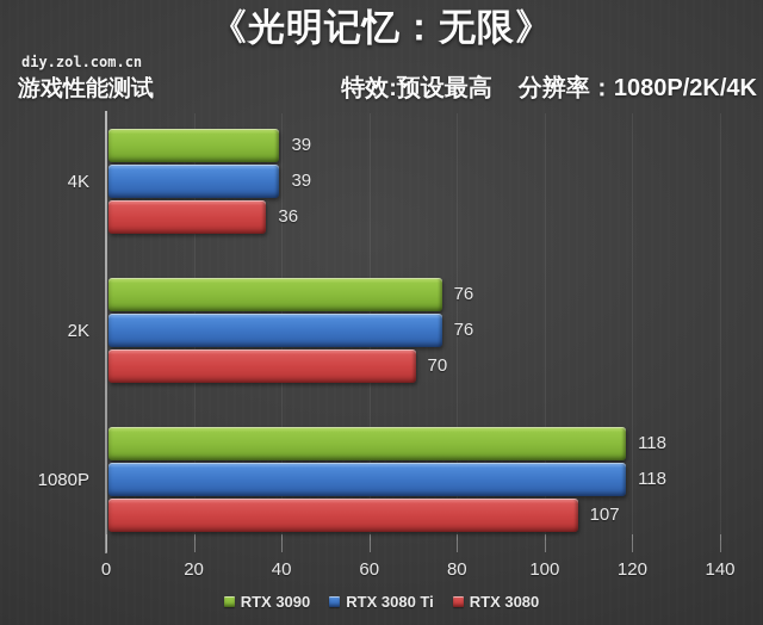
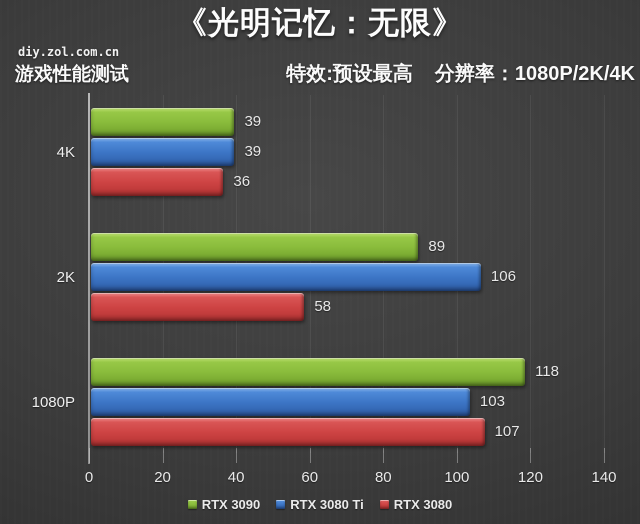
RTX 3090/2K: 76 -> 89
RTX 3080 Ti/2K: 76 -> 106
RTX 3080/2K: 70 -> 58
RTX 3080 Ti/1080P: 118 -> 103
